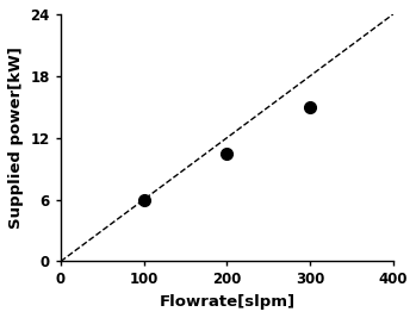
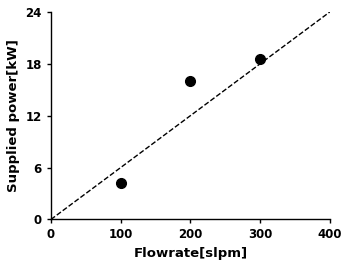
100: 6.0 -> 4.2
200: 10.5 -> 16.0
300: 15.0 -> 18.6
